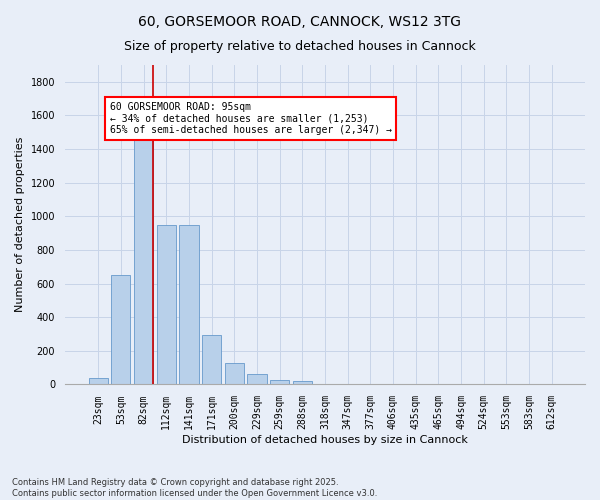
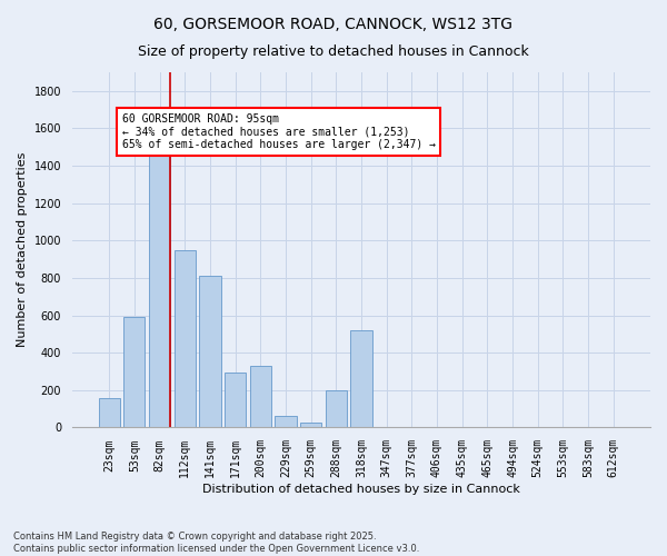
23sqm: 40 -> 160
53sqm: 650 -> 590
141sqm: 950 -> 810
200sqm: 130 -> 330
288sqm: 20 -> 200
318sqm: 0 -> 520
